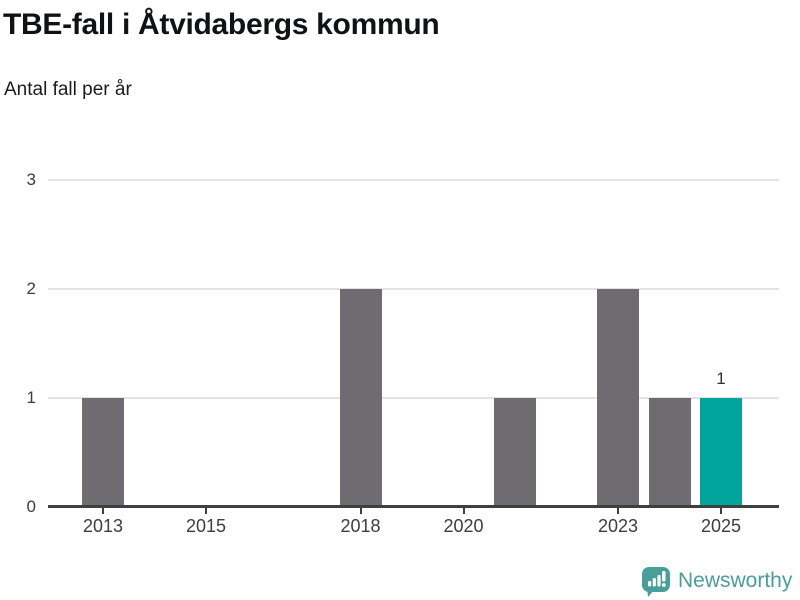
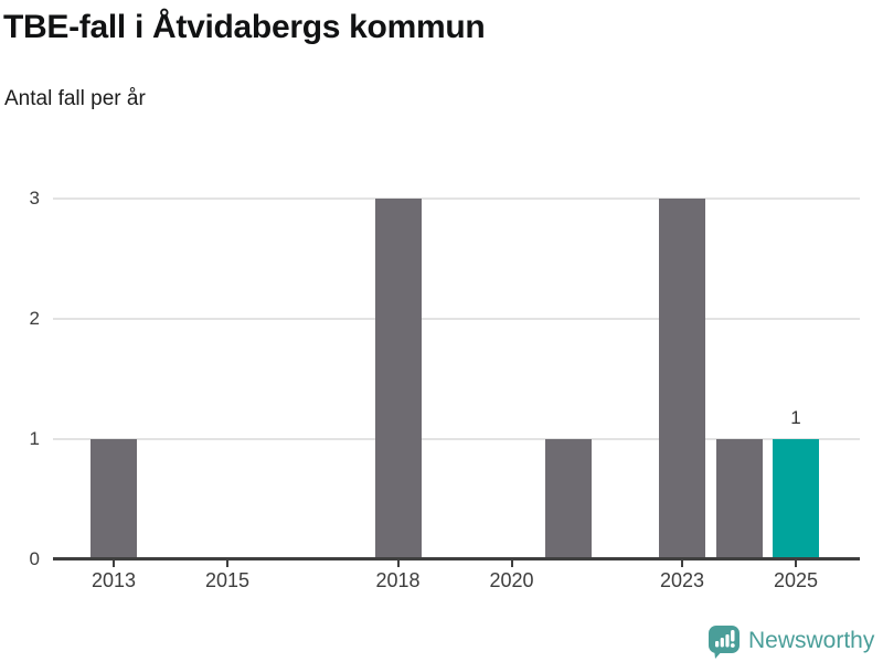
2018: 2 -> 3
2023: 2 -> 3
